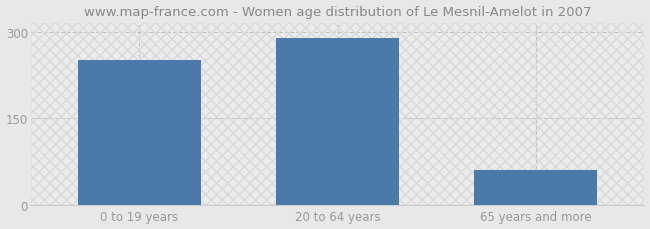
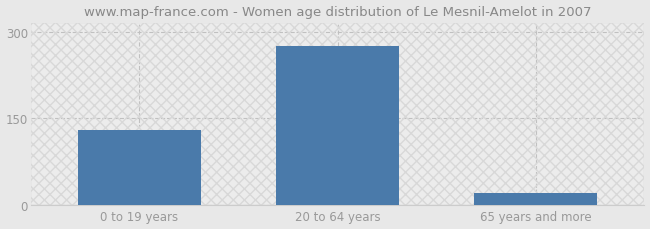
0 to 19 years: 250 -> 130
20 to 64 years: 288 -> 275
65 years and more: 60 -> 20
